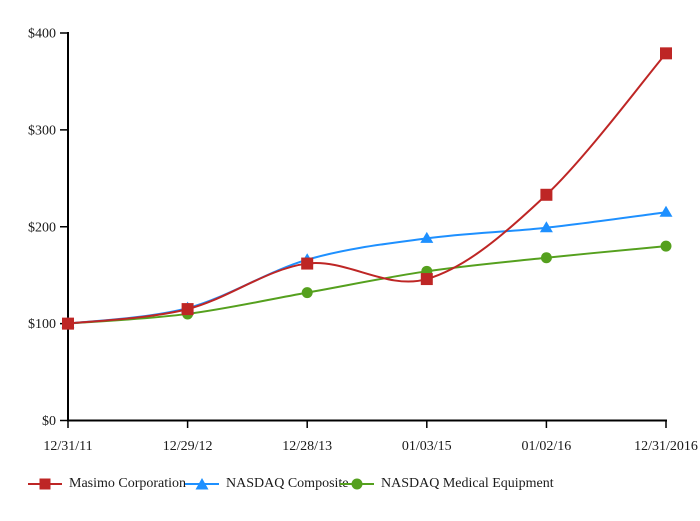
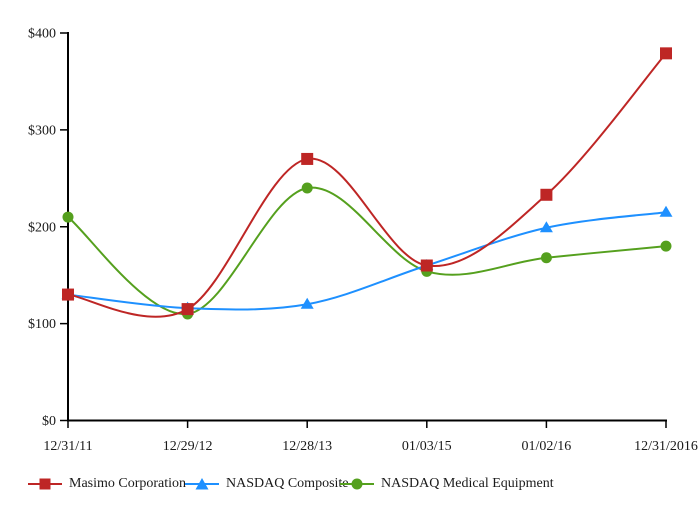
Masimo Corporation/12/31/11: $100 -> $130
NASDAQ Composite/12/31/11: $100 -> $130
NASDAQ Medical Equipment/12/31/11: $100 -> $210
Masimo Corporation/12/28/13: $160 -> $270
NASDAQ Composite/12/28/13: $170 -> $120
NASDAQ Medical Equipment/12/28/13: $130 -> $240
Masimo Corporation/01/03/15: $150 -> $160
NASDAQ Composite/01/03/15: $190 -> $160
